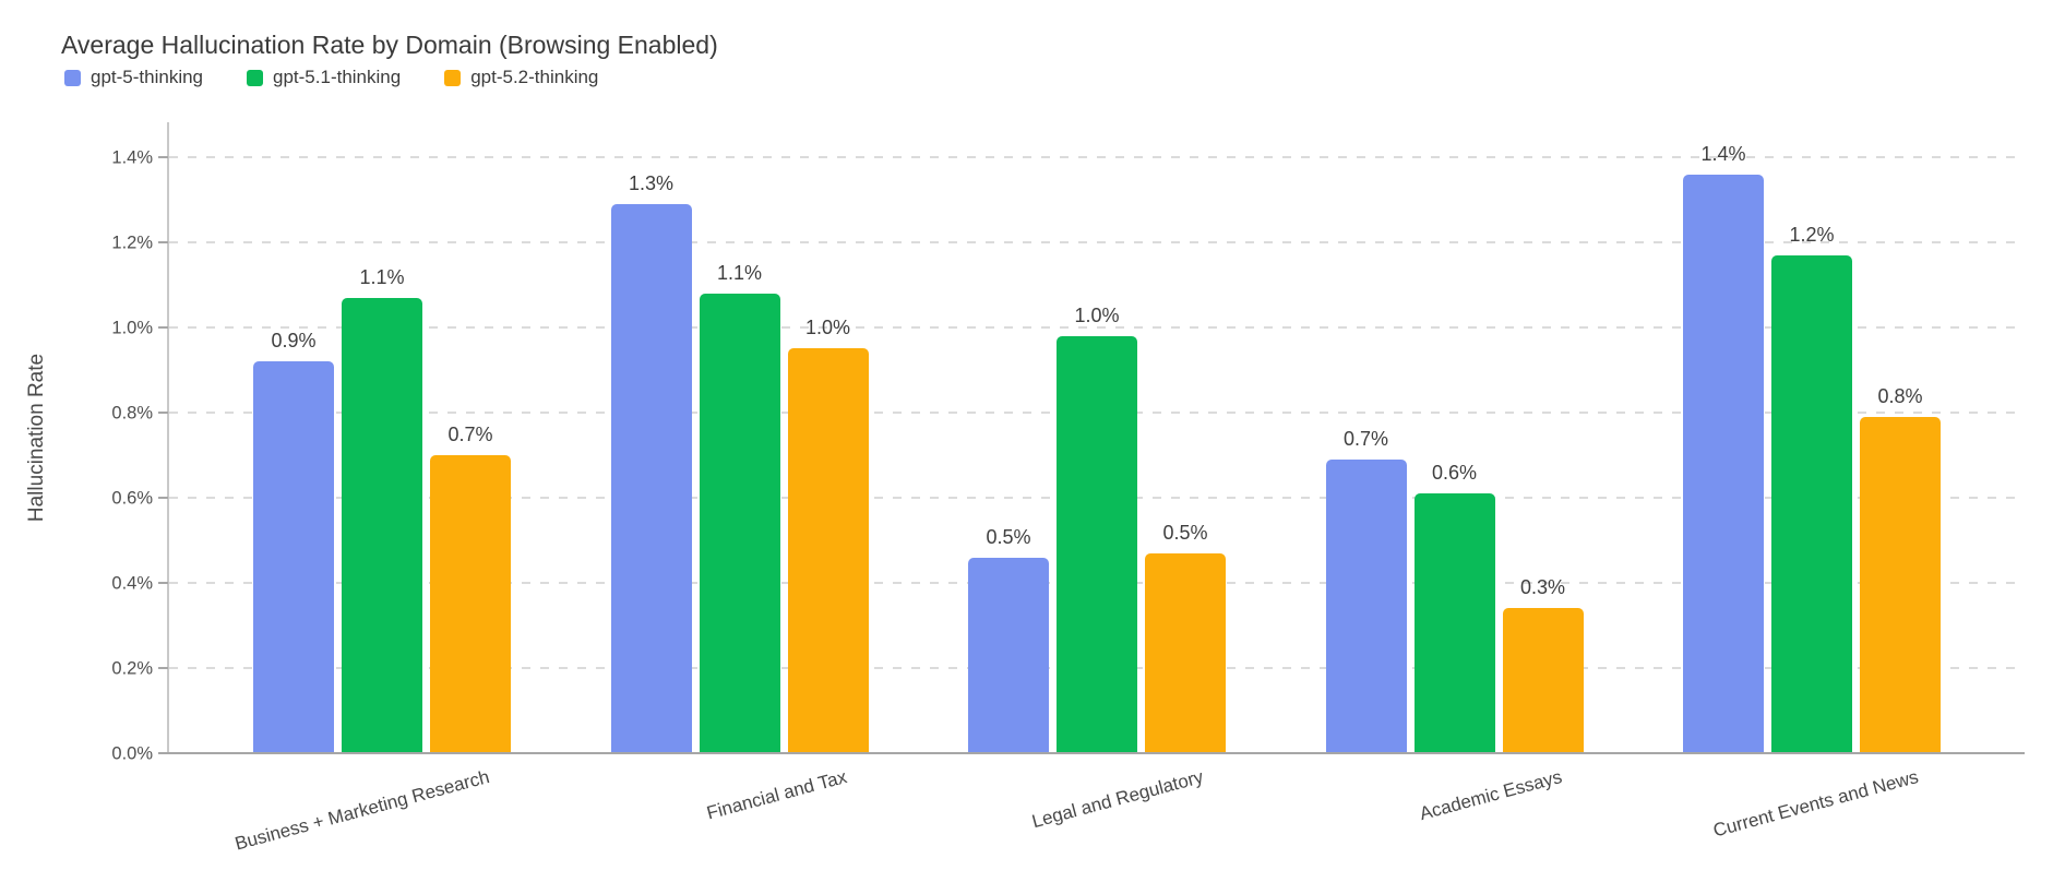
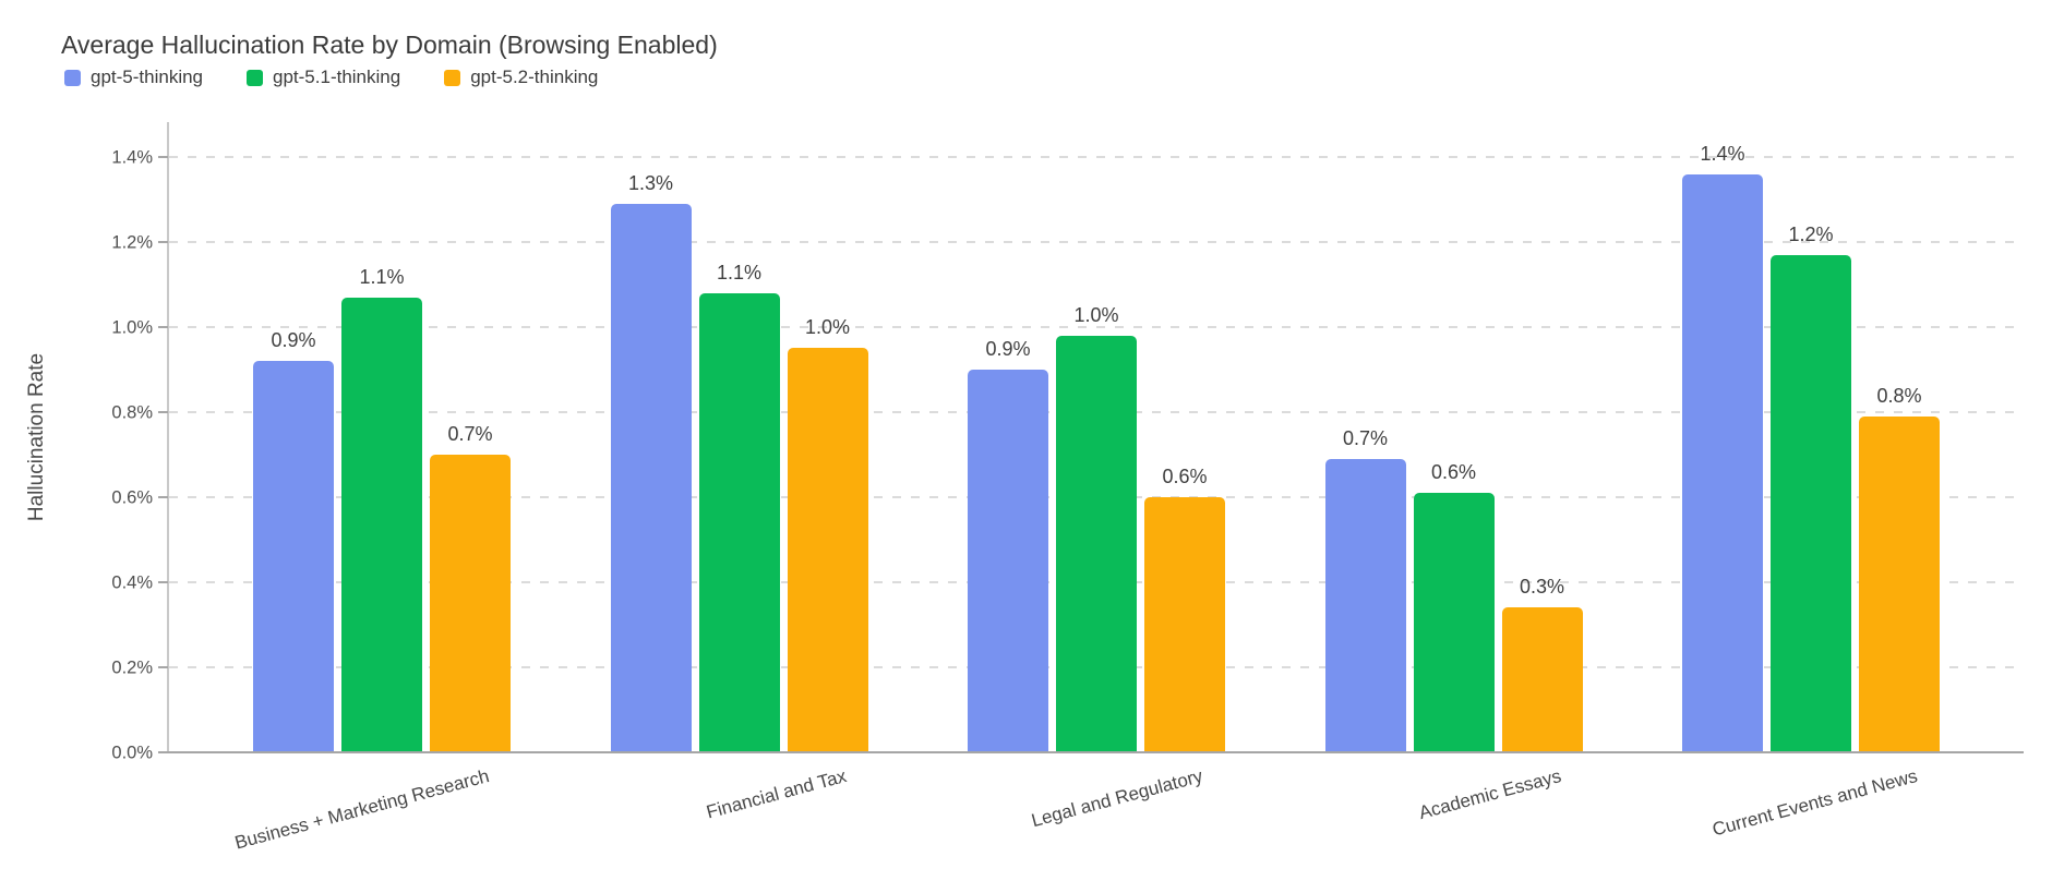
gpt-5-thinking/Legal and Regulatory: 0.5% -> 0.9%
gpt-5.2-thinking/Legal and Regulatory: 0.5% -> 0.6%
